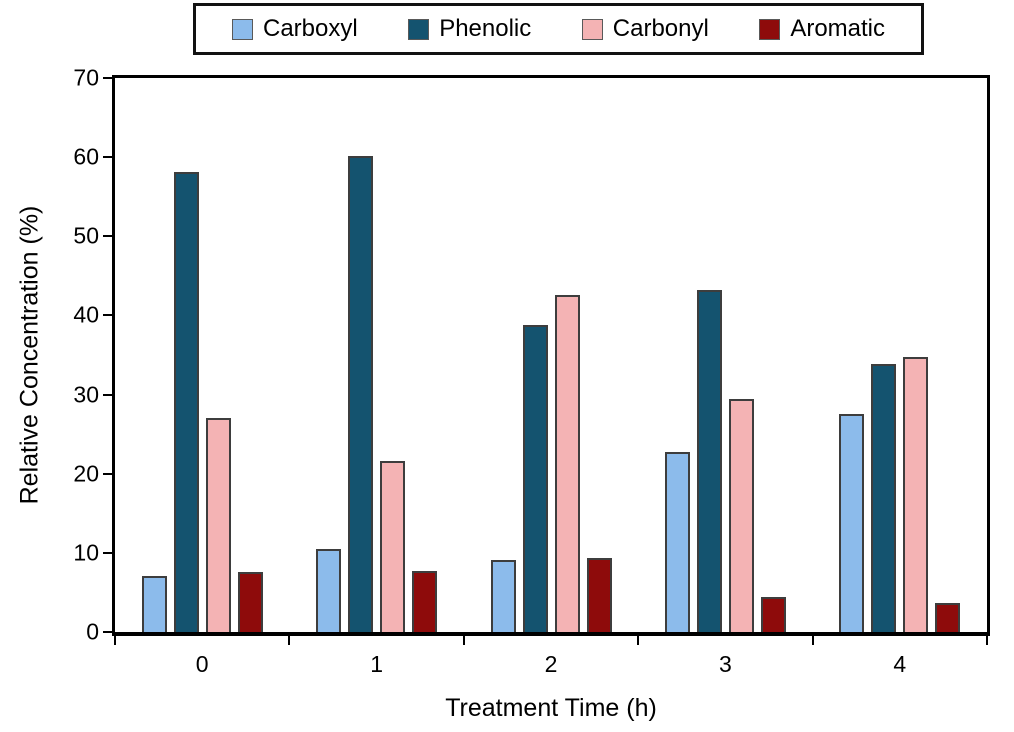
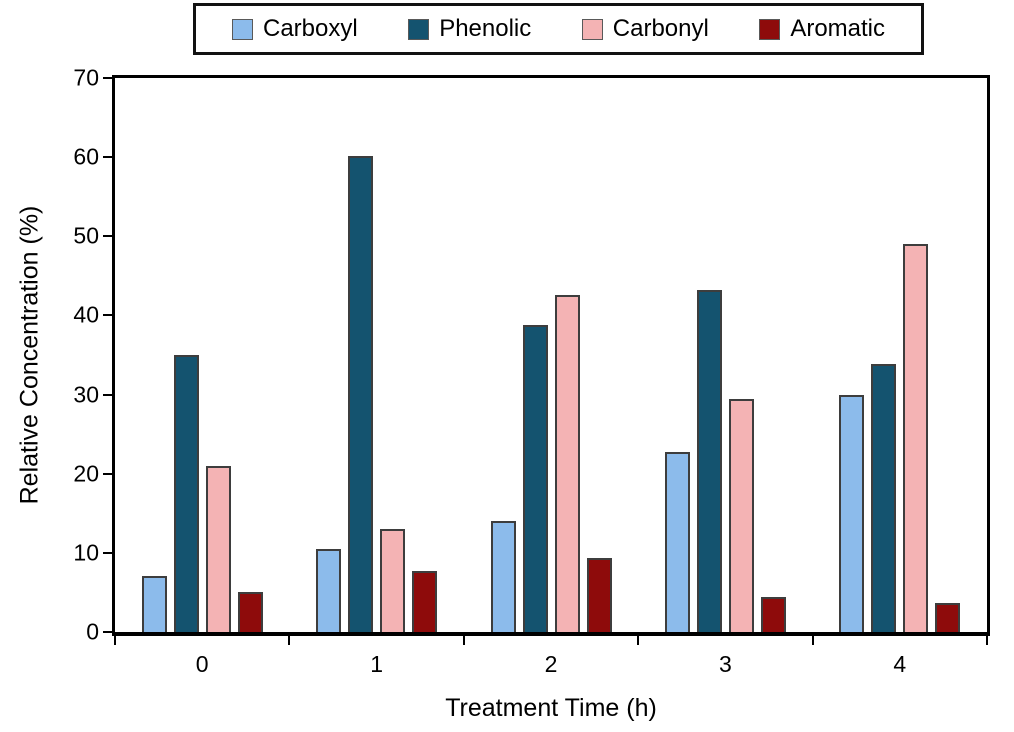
Phenolic/0: 58 -> 35
Carbonyl/0: 27 -> 21
Aromatic/0: 8 -> 5
Carbonyl/1: 22 -> 13
Carboxyl/2: 9 -> 14
Carboxyl/4: 28 -> 30
Carbonyl/4: 35 -> 49
